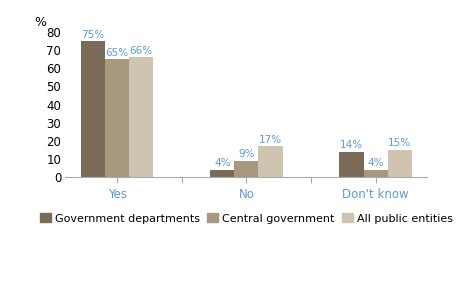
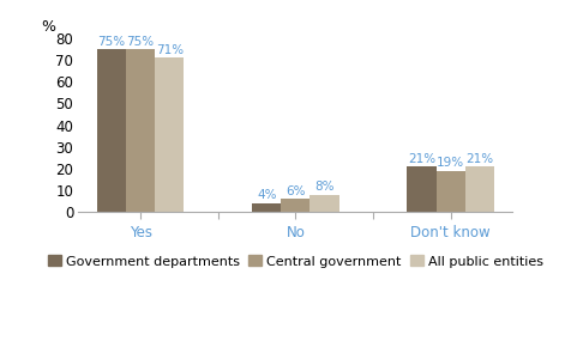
Central government/Yes: 65% -> 75%
All public entities/Yes: 66% -> 71%
Central government/No: 9% -> 6%
All public entities/No: 17% -> 8%
Government departments/Don't know: 14% -> 21%
Central government/Don't know: 4% -> 19%
All public entities/Don't know: 15% -> 21%
